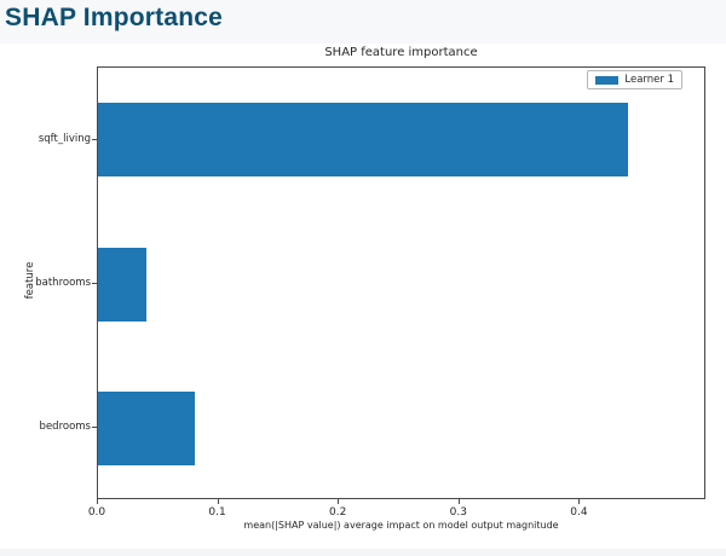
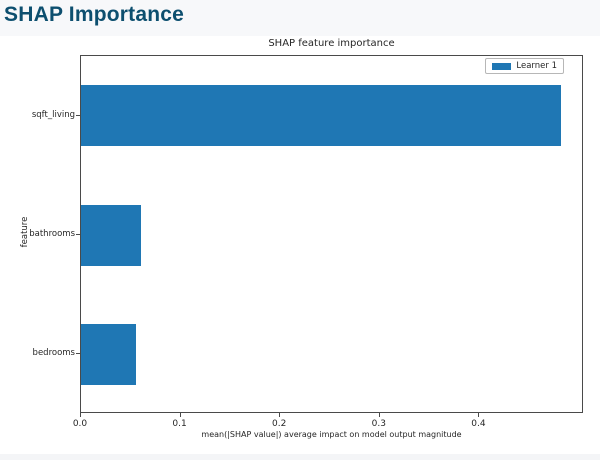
sqft_living: 0.44 -> 0.48
bathrooms: 0.04 -> 0.06
bedrooms: 0.08 -> 0.06
